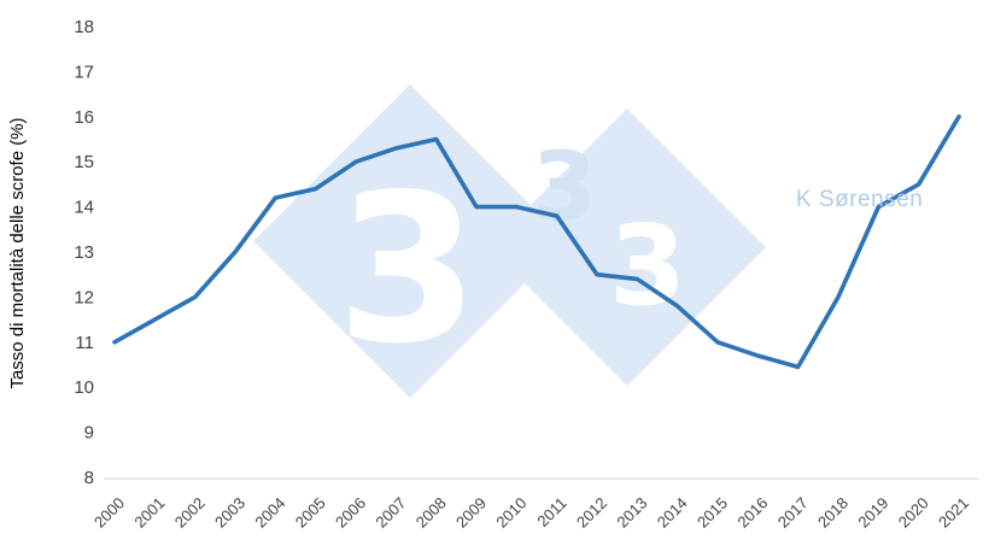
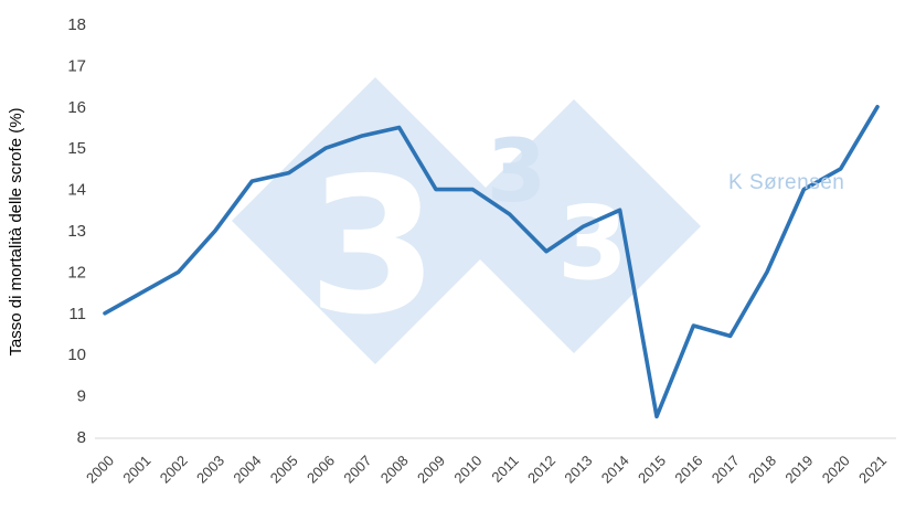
2011: 13.8 -> 13.4
2013: 12.4 -> 13.1
2014: 11.8 -> 13.5
2015: 11.0 -> 8.5
